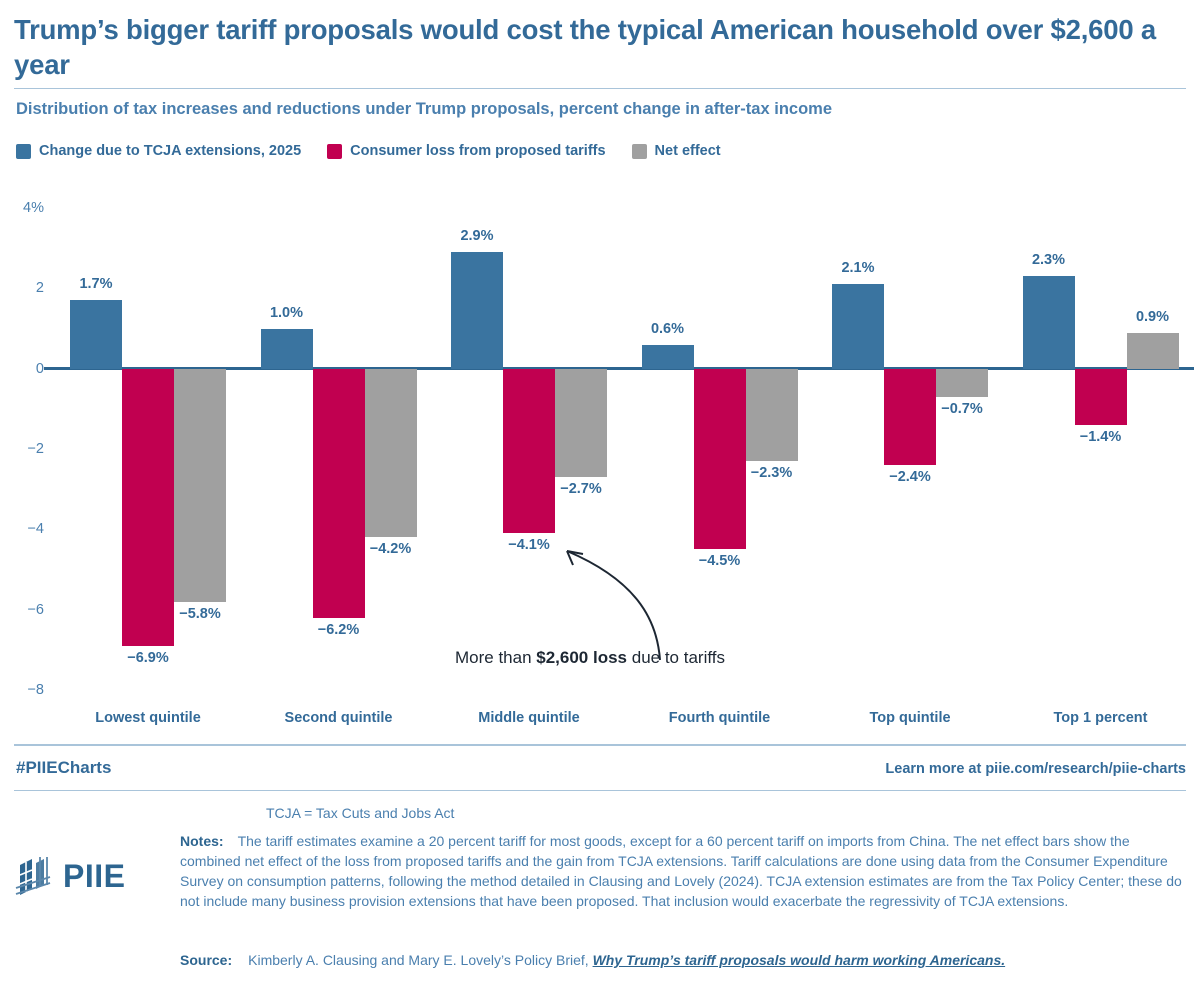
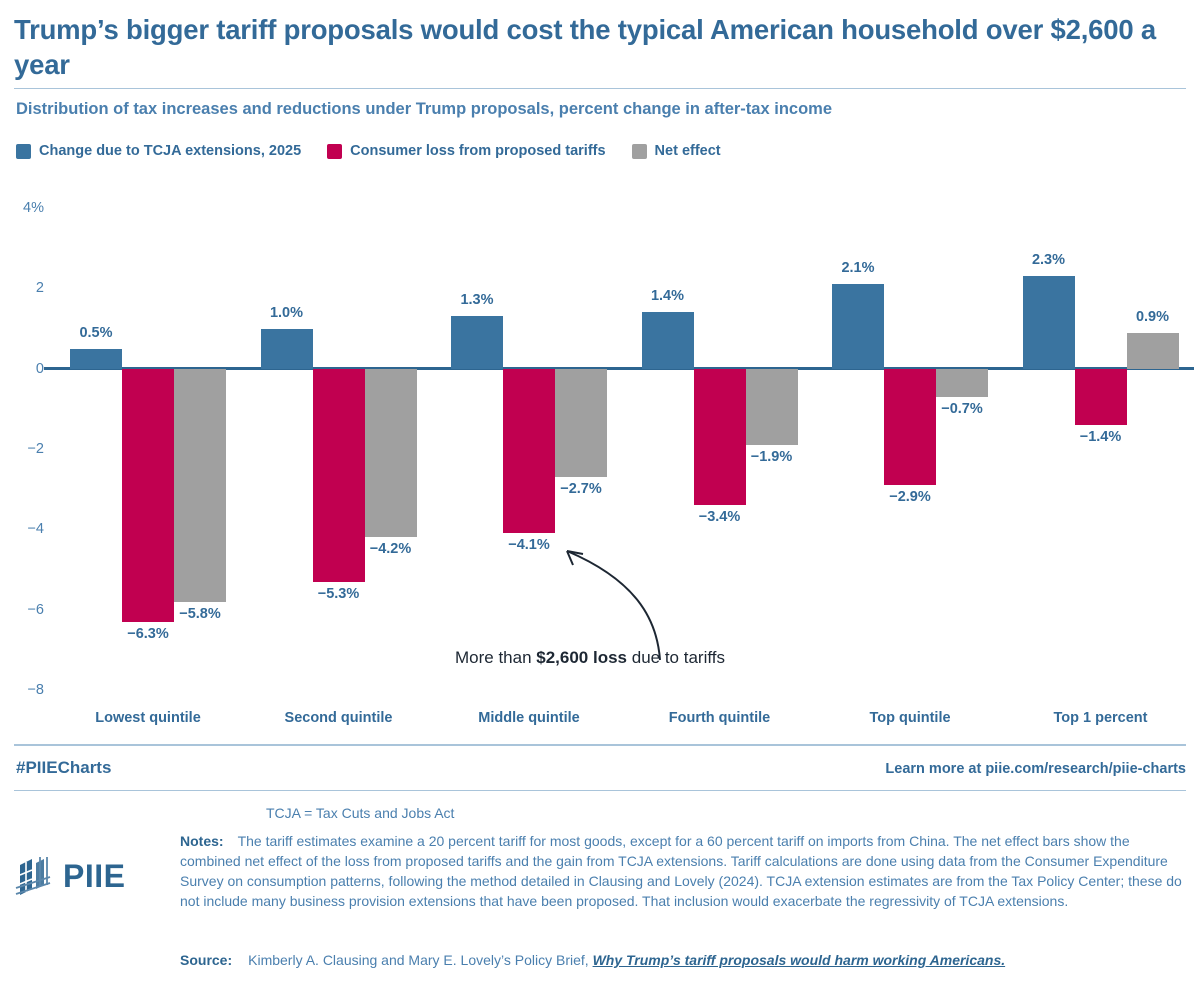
Change due to TCJA extensions, 2025/Lowest quintile: 1.7% -> 0.5%
Consumer loss from proposed tariffs/Lowest quintile: −6.9% -> −6.3%
Consumer loss from proposed tariffs/Second quintile: −6.2% -> −5.3%
Change due to TCJA extensions, 2025/Middle quintile: 2.9% -> 1.3%
Change due to TCJA extensions, 2025/Fourth quintile: 0.6% -> 1.4%
Consumer loss from proposed tariffs/Fourth quintile: −4.5% -> −3.4%
Net effect/Fourth quintile: −2.3% -> −1.9%
Consumer loss from proposed tariffs/Top quintile: −2.4% -> −2.9%
